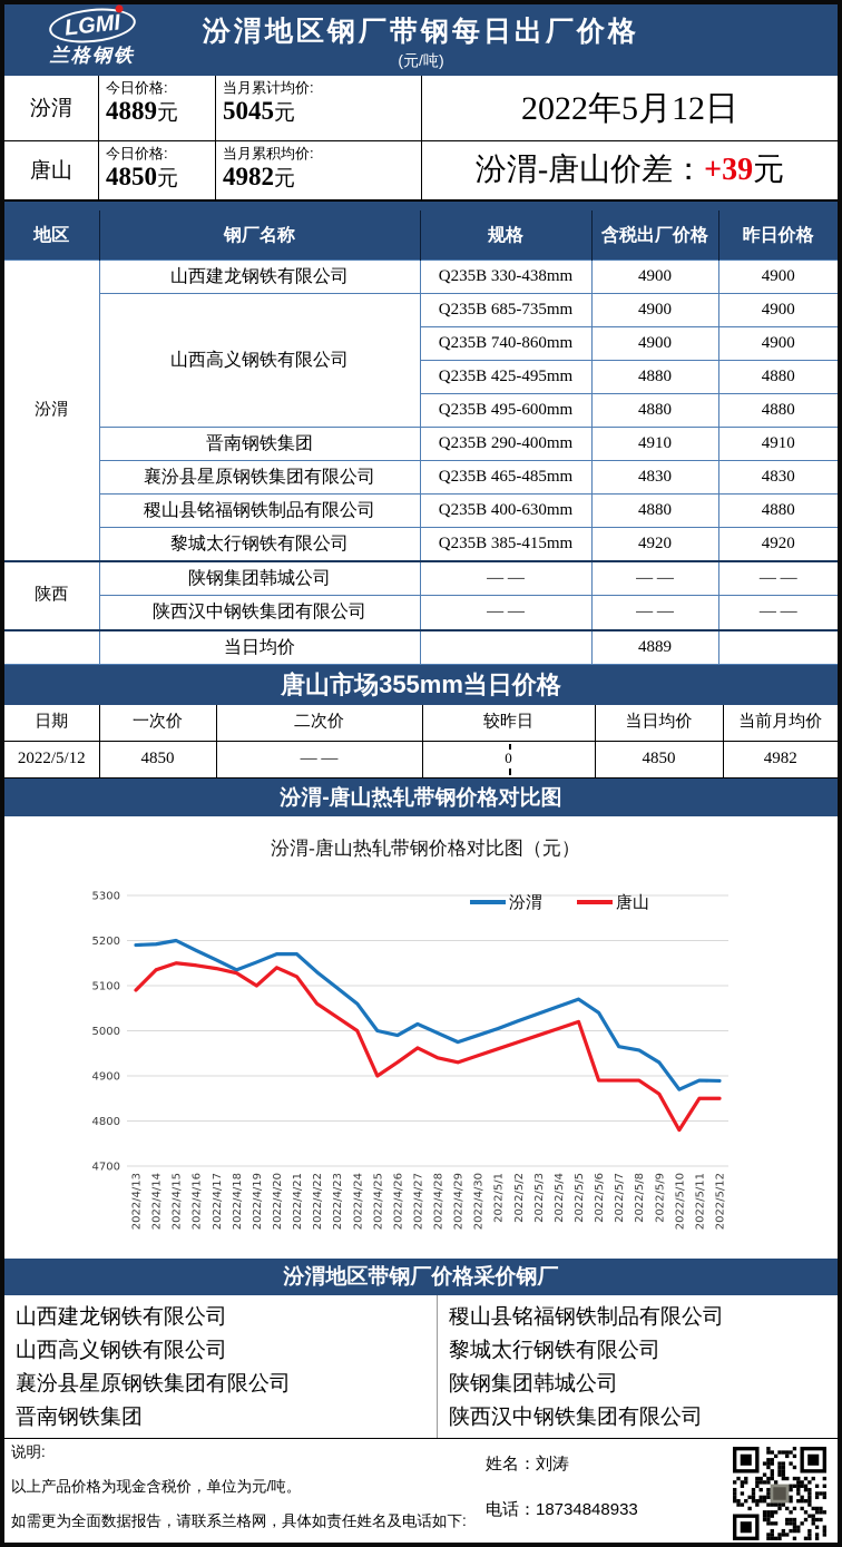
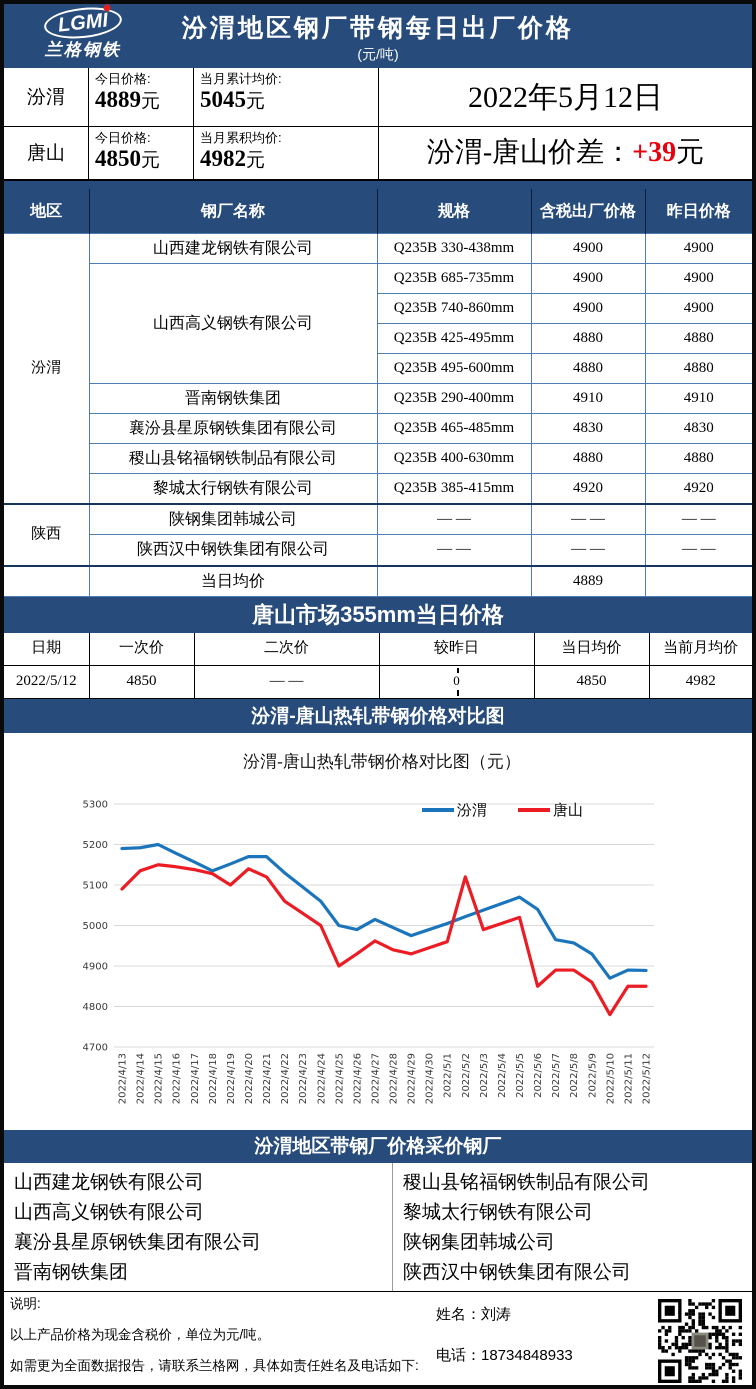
唐山/2022/5/2: 4980 -> 5120
唐山/2022/5/6: 4890 -> 4850
